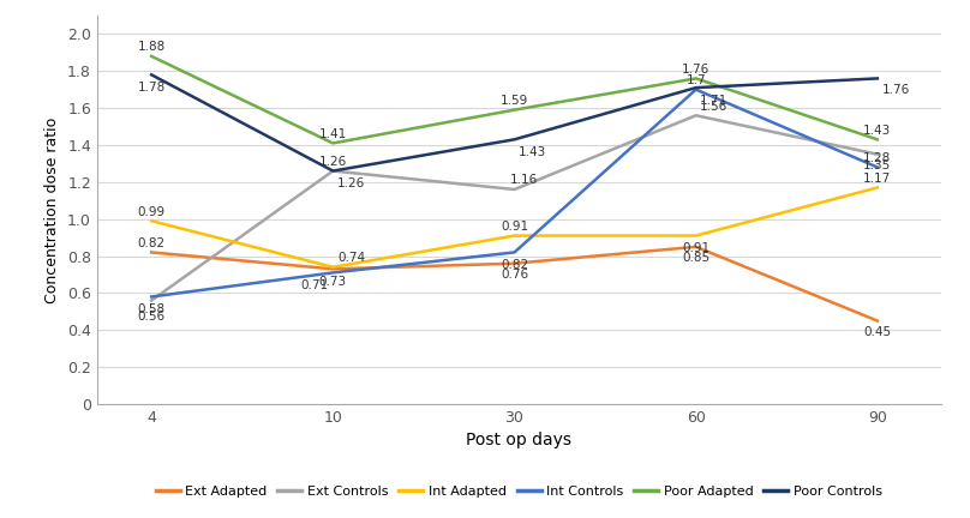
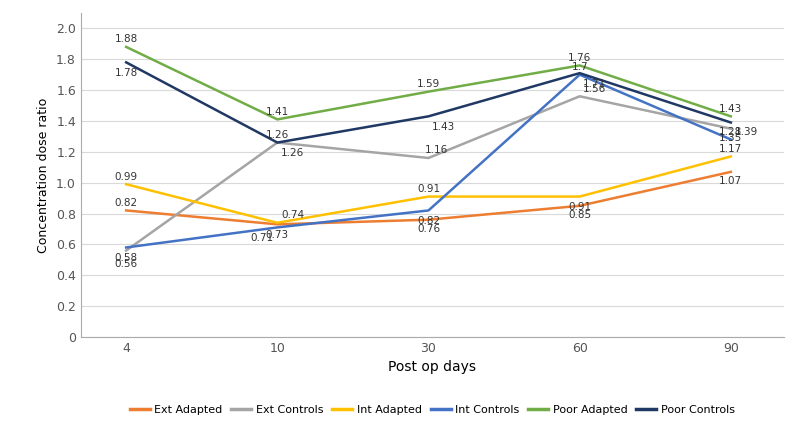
Ext Adapted/90: 0.45 -> 1.07
Poor Controls/90: 1.76 -> 1.39
